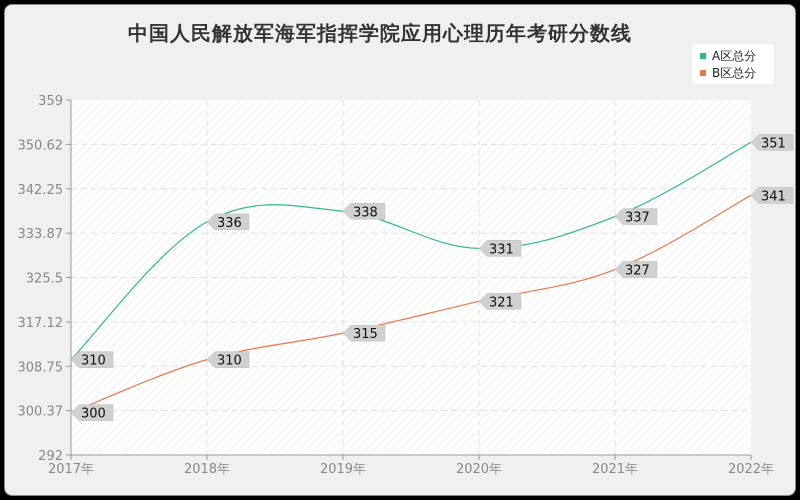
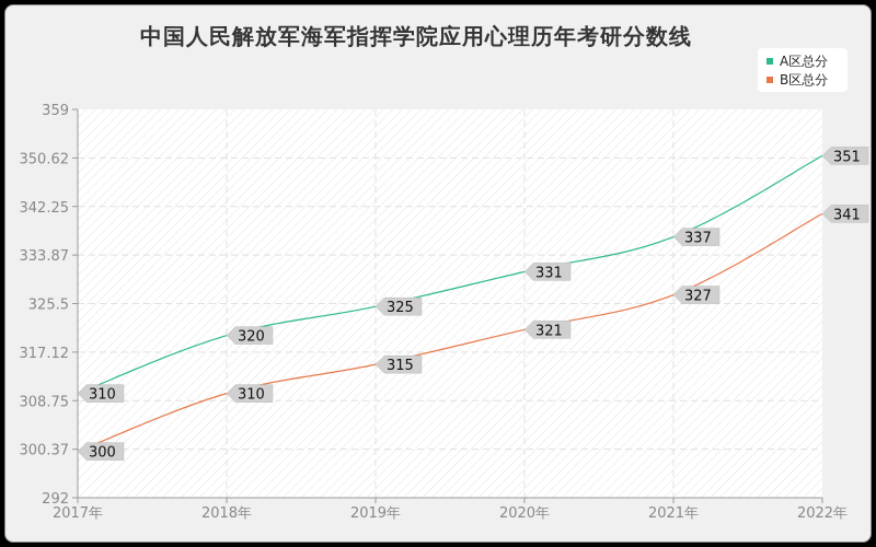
A区总分/2018年: 336 -> 320
A区总分/2019年: 338 -> 325
